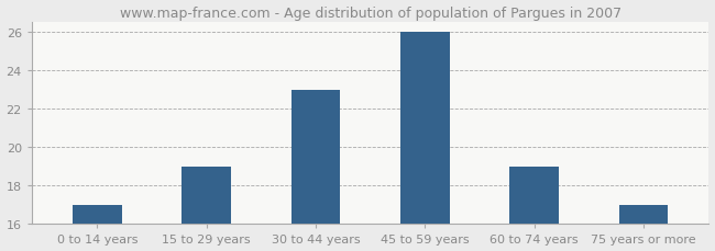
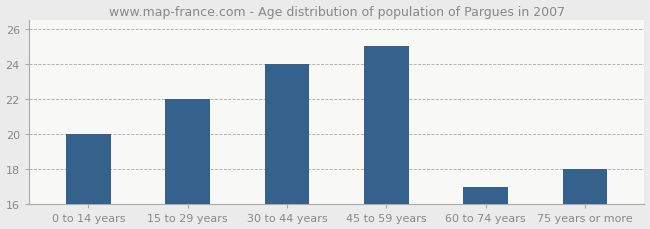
0 to 14 years: 17 -> 20
15 to 29 years: 19 -> 22
30 to 44 years: 23 -> 24
45 to 59 years: 26 -> 25
60 to 74 years: 19 -> 17
75 years or more: 17 -> 18
